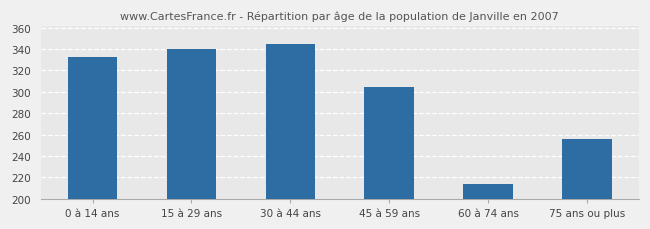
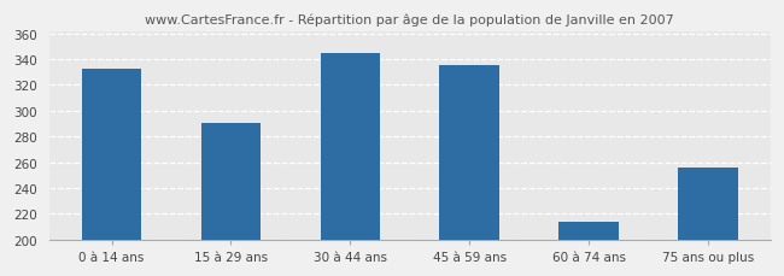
15 à 29 ans: 340 -> 291
45 à 59 ans: 305 -> 335
